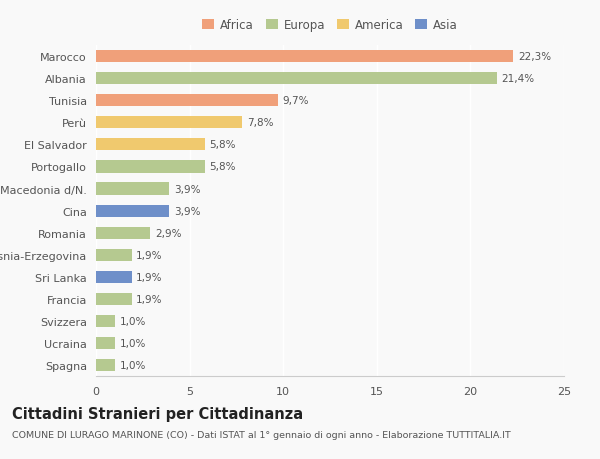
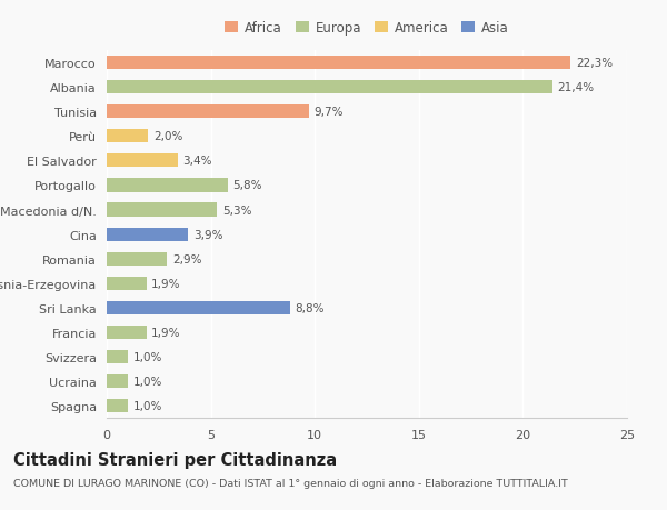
Perù: 7,8% -> 2,0%
El Salvador: 5,8% -> 3,4%
Macedonia d/N.: 3,9% -> 5,3%
Sri Lanka: 1,9% -> 8,8%
